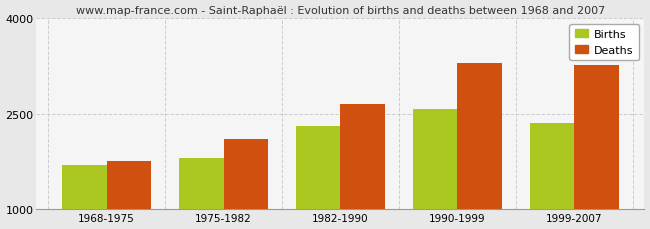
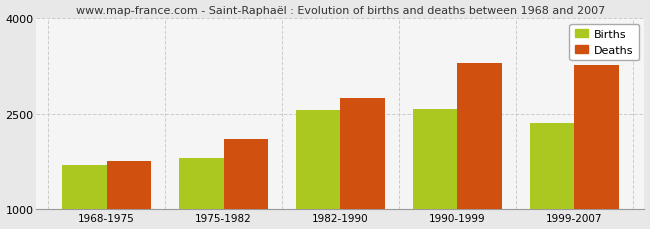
Births/1982-1990: 2310 -> 2560
Deaths/1982-1990: 2650 -> 2740
